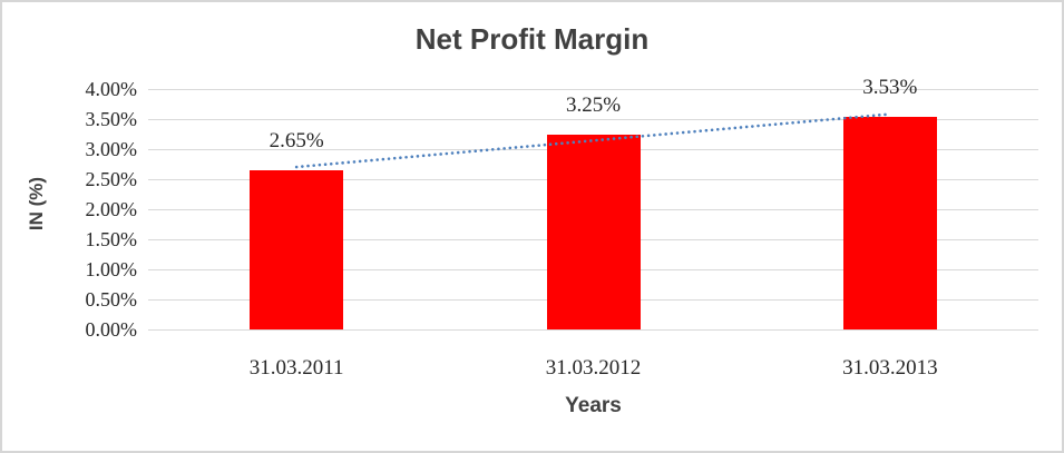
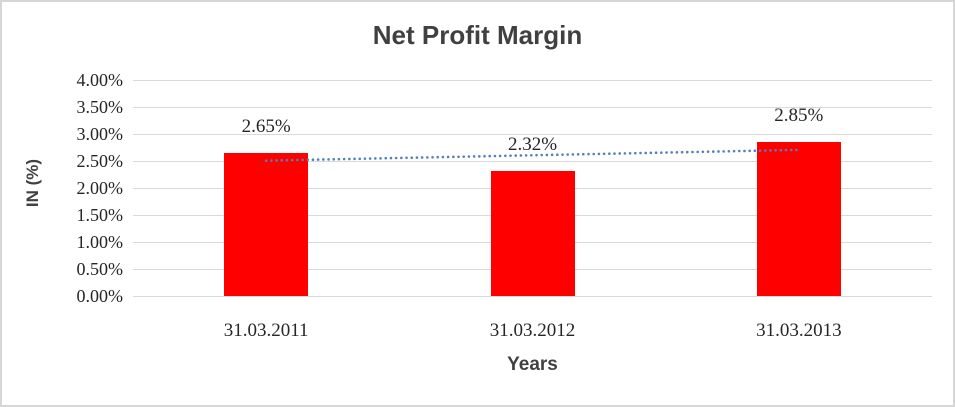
31.03.2012: 3.25% -> 2.32%
31.03.2013: 3.53% -> 2.85%
